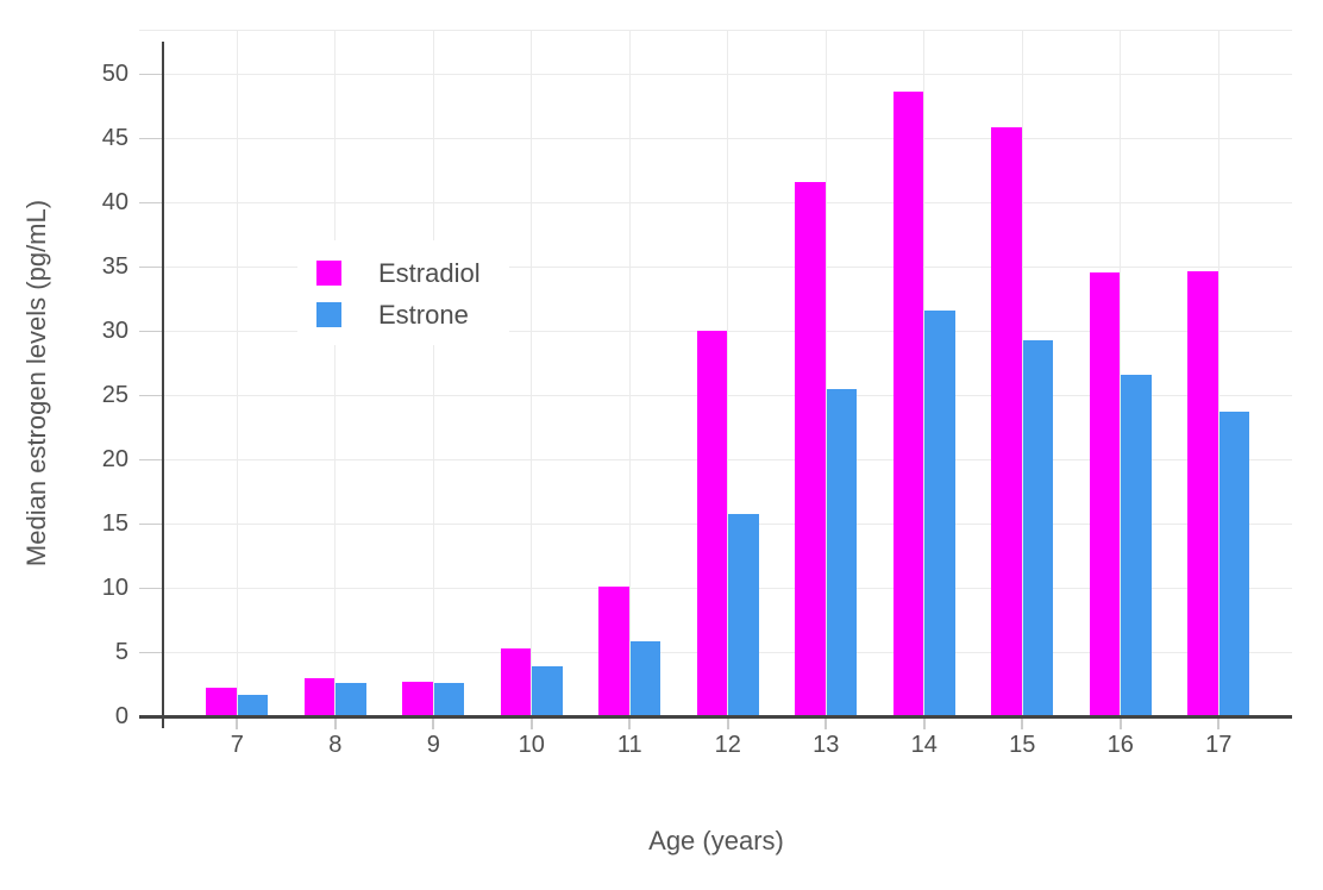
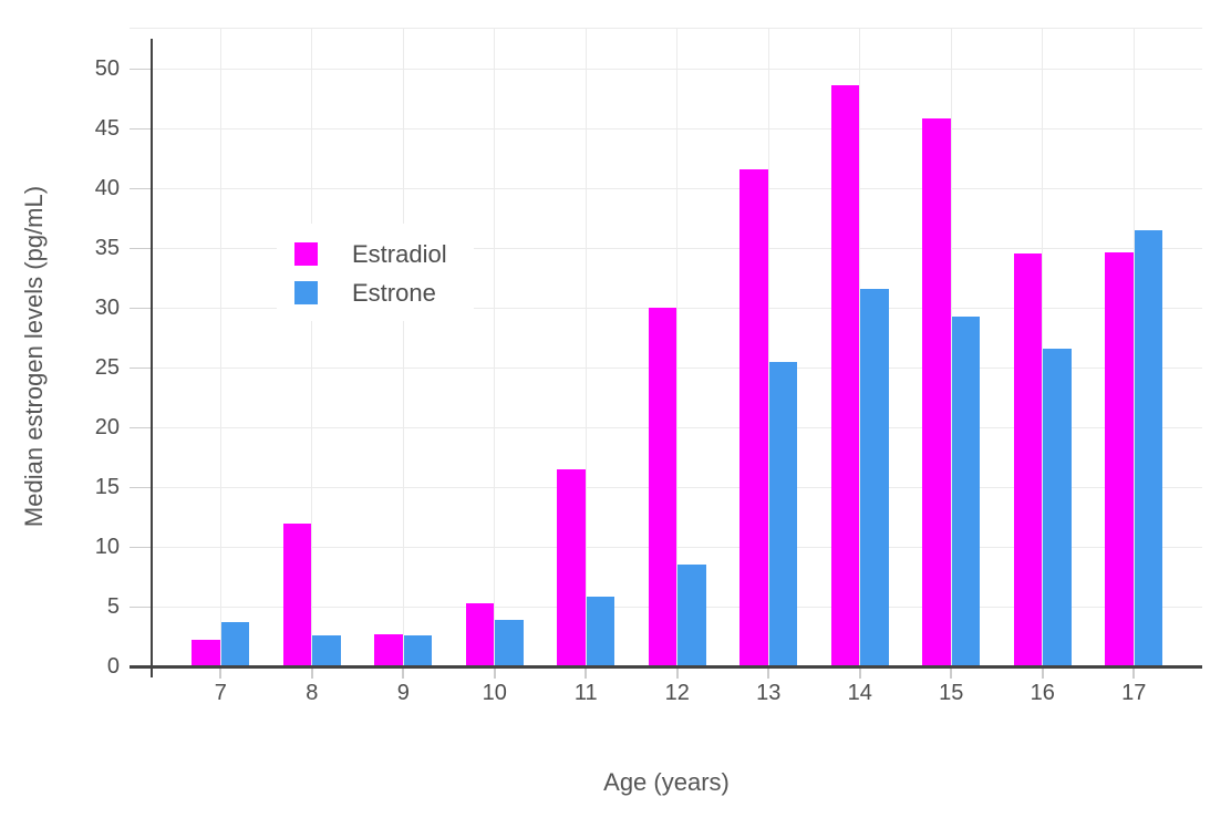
Estrone/7: 1.7 -> 3.7
Estradiol/8: 3.0 -> 11.9
Estradiol/11: 10.1 -> 16.5
Estrone/12: 15.7 -> 8.5
Estrone/17: 23.7 -> 36.5
